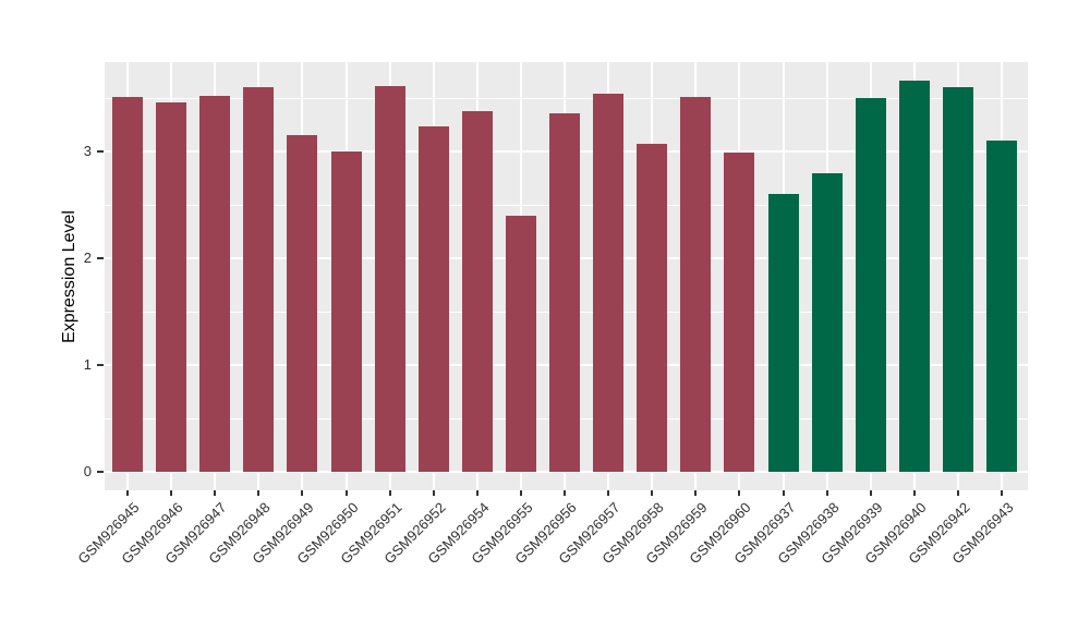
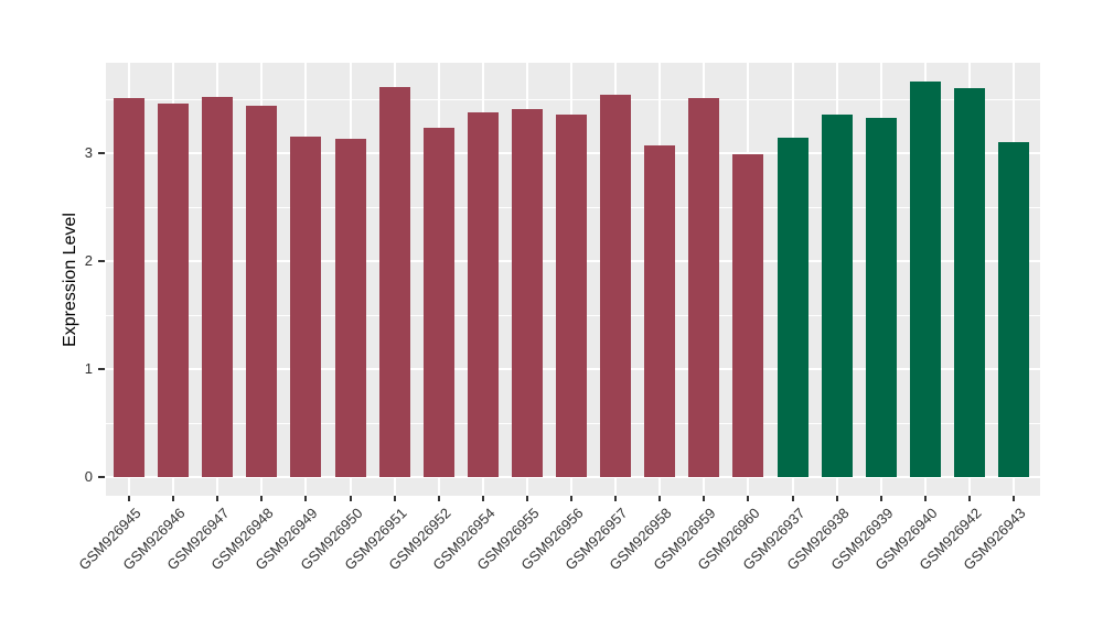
GSM926948: 3.6 -> 3.4
GSM926950: 3.0 -> 3.1
GSM926955: 2.4 -> 3.4
GSM926937: 2.6 -> 3.1
GSM926938: 2.8 -> 3.4
GSM926939: 3.5 -> 3.3
